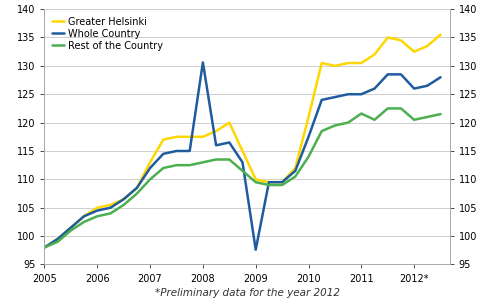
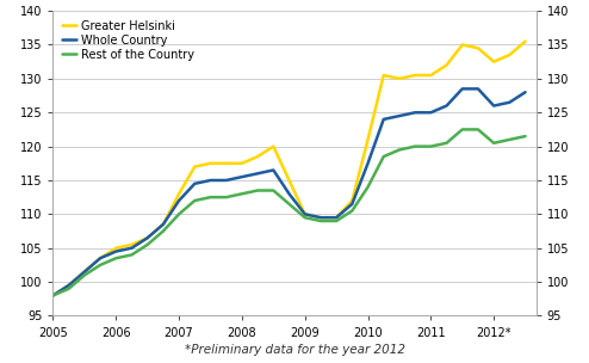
Whole Country/2008: 130.6 -> 115.5
Whole Country/2009: 97.6 -> 110.0
Rest of the Country/2011: 121.6 -> 120.0
